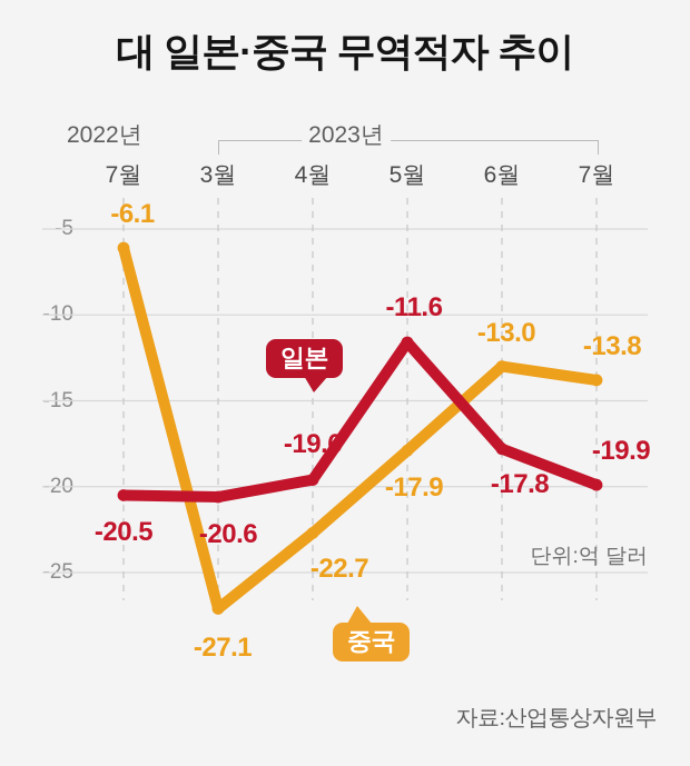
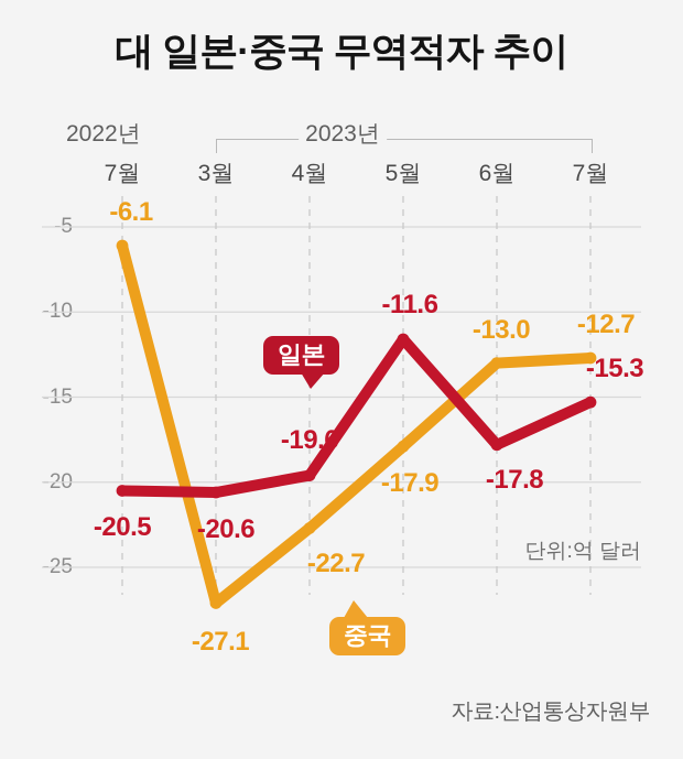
일본/2023년 7월: -19.9 -> -15.3
중국/2023년 7월: -13.8 -> -12.7
